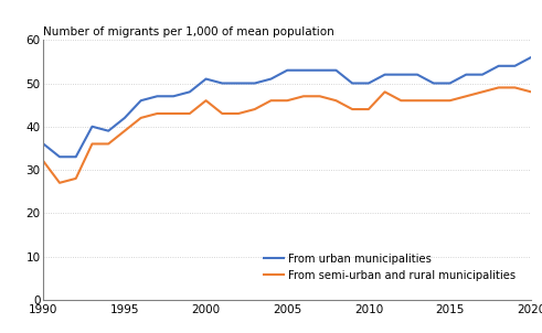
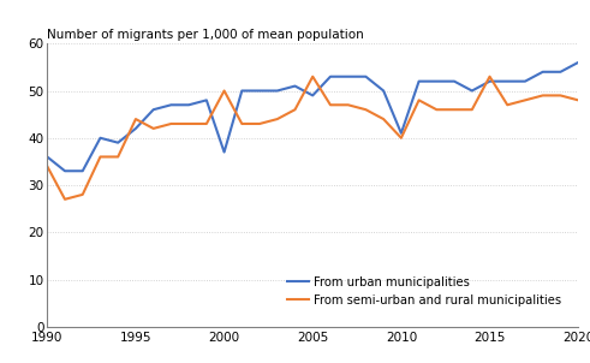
From semi-urban and rural municipalities/1990: 32 -> 34
From semi-urban and rural municipalities/1995: 39 -> 44
From urban municipalities/2000: 51 -> 37
From semi-urban and rural municipalities/2000: 46 -> 50
From urban municipalities/2005: 53 -> 49
From semi-urban and rural municipalities/2005: 46 -> 53
From urban municipalities/2010: 50 -> 41
From semi-urban and rural municipalities/2010: 44 -> 40
From urban municipalities/2015: 50 -> 52
From semi-urban and rural municipalities/2015: 46 -> 53
